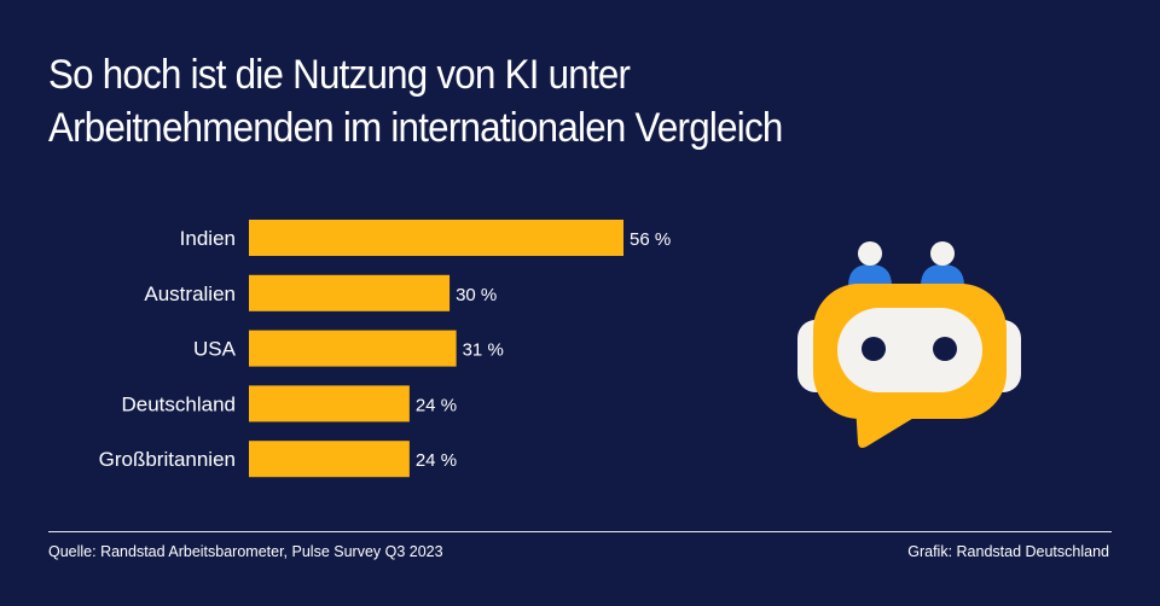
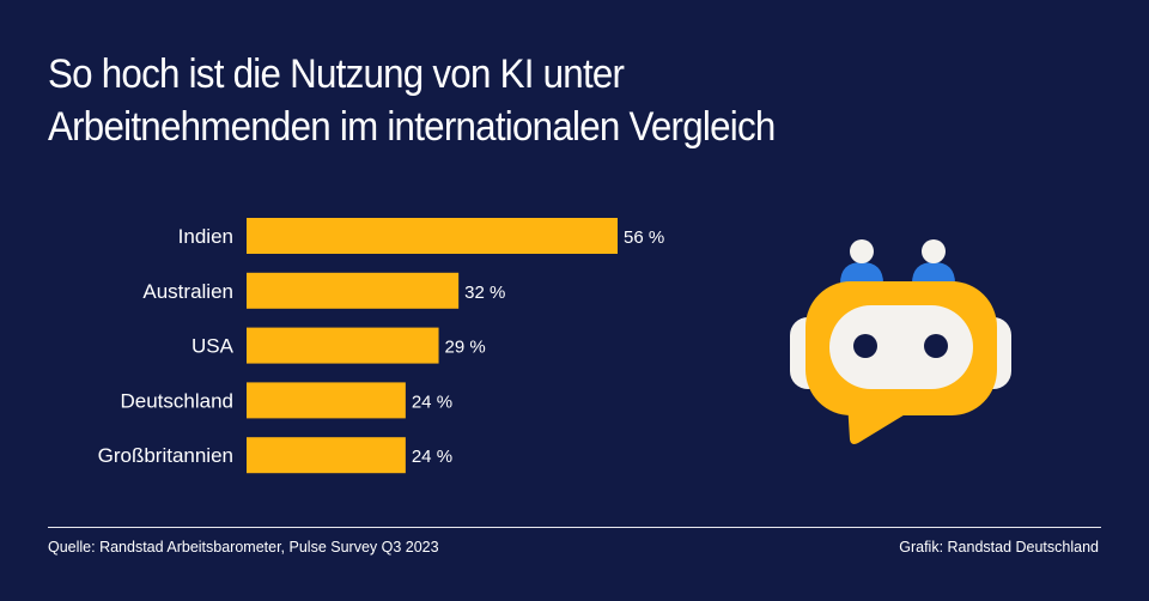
Australien: 30 -> 32
USA: 31 -> 29
